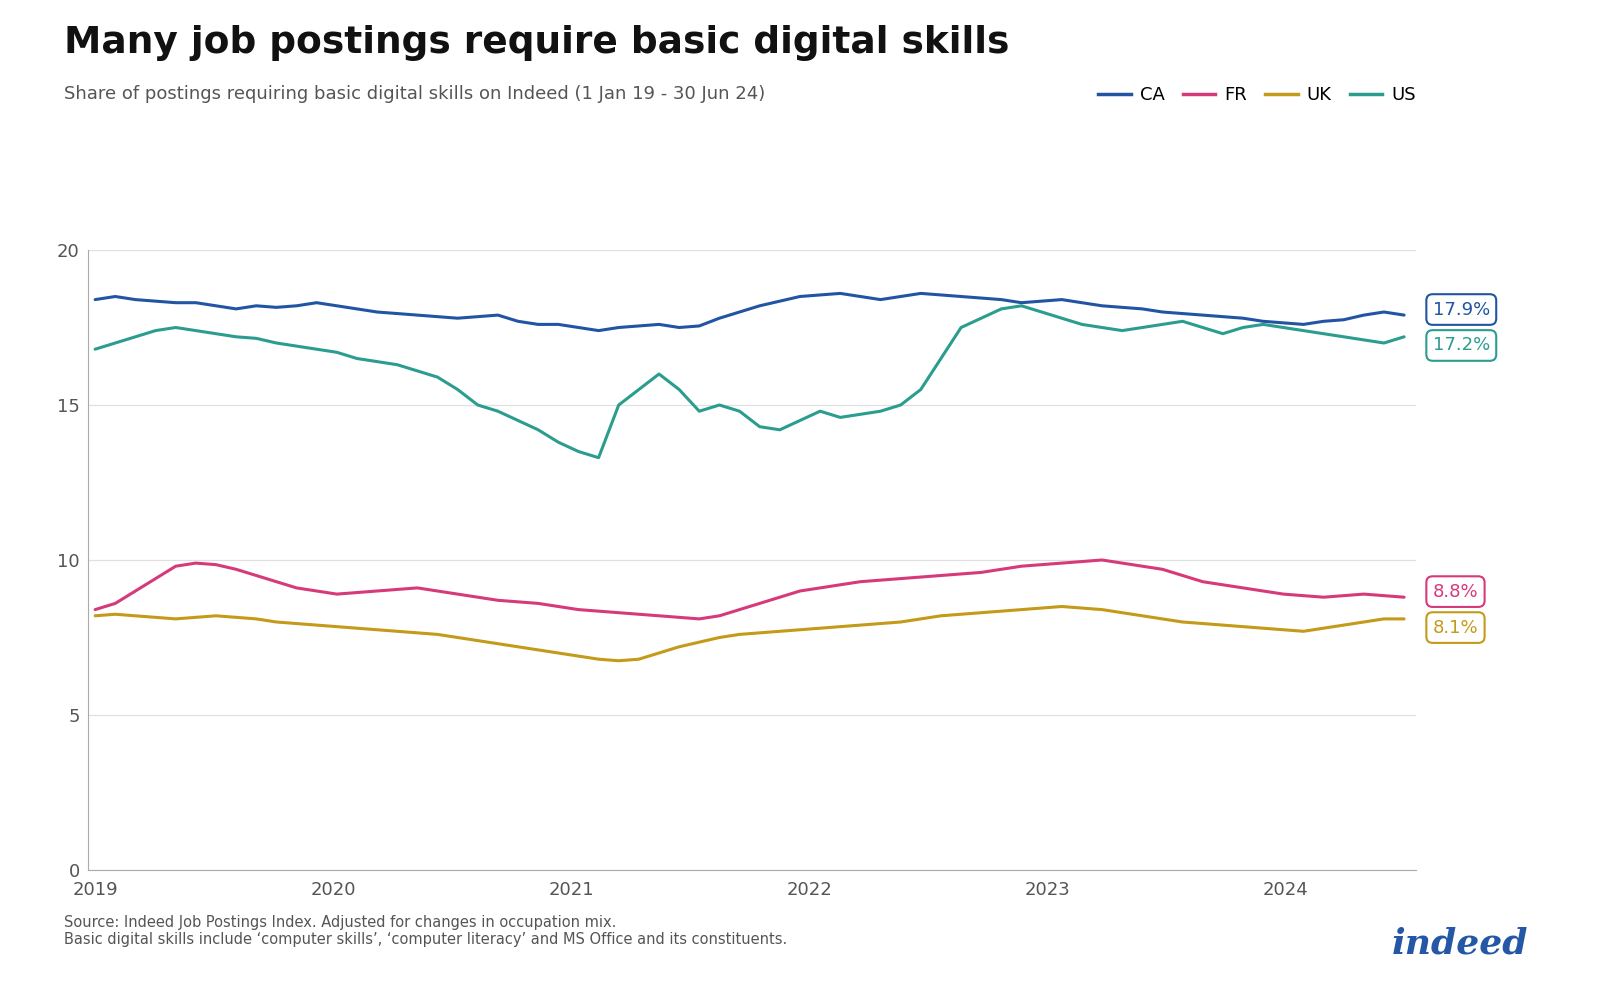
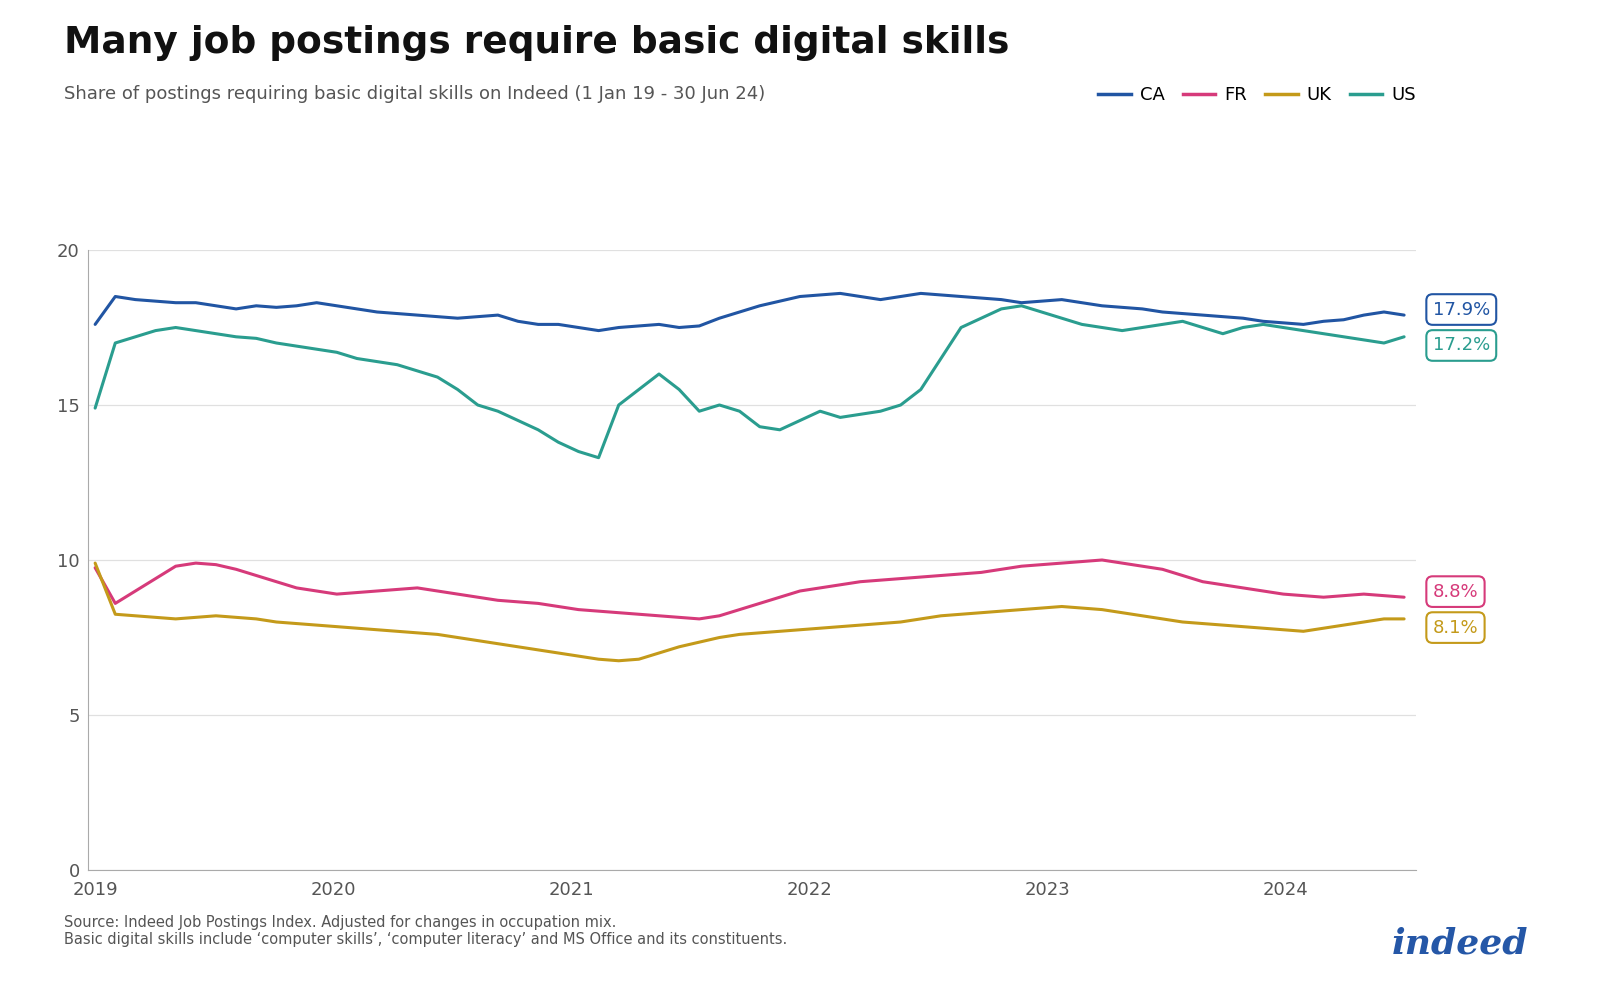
CA/2019: 18.40 -> 17.60
FR/2019: 8.40 -> 9.75
UK/2019: 8.20 -> 9.90
US/2019: 16.80 -> 14.90
